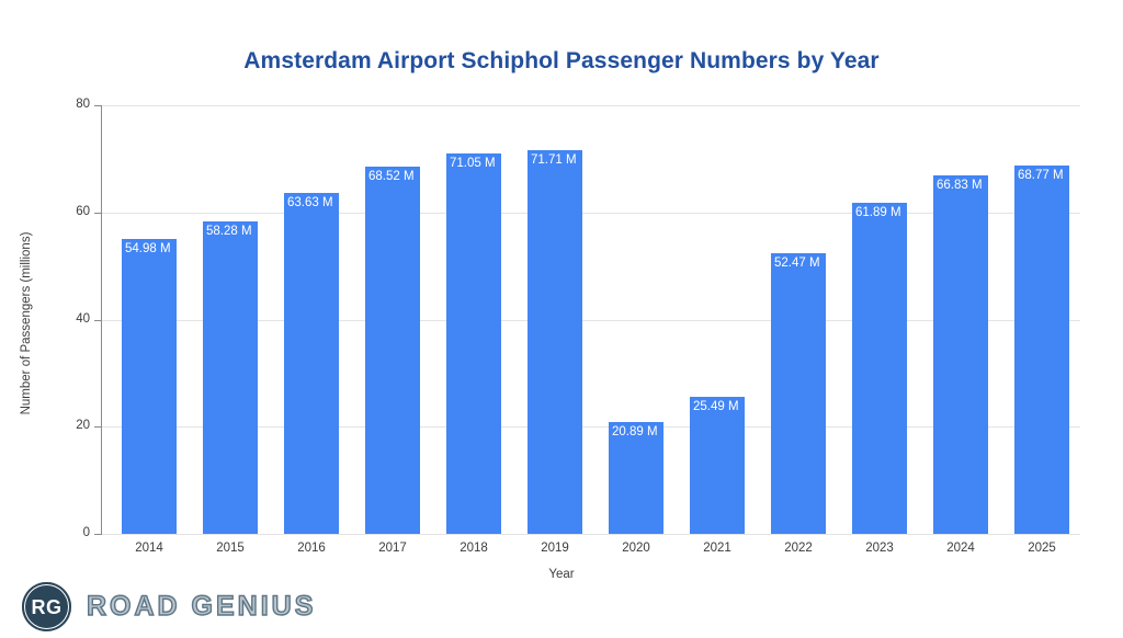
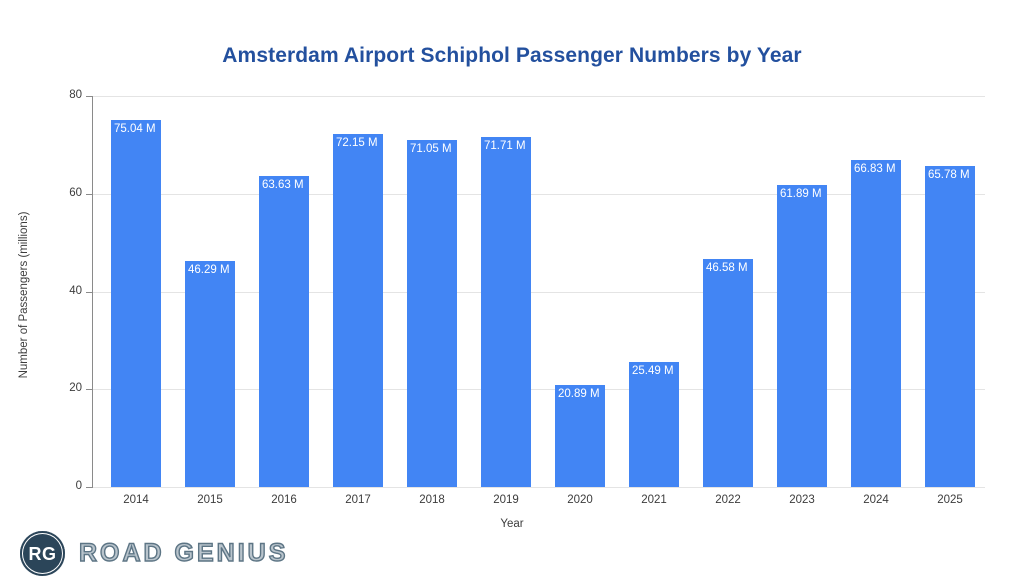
2014: 54.98 -> 75.04
2015: 58.28 -> 46.29
2017: 68.52 -> 72.15
2022: 52.47 -> 46.58
2025: 68.77 -> 65.78
